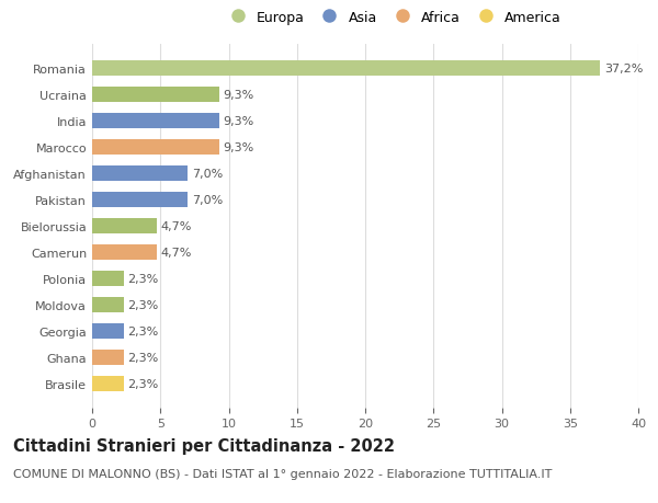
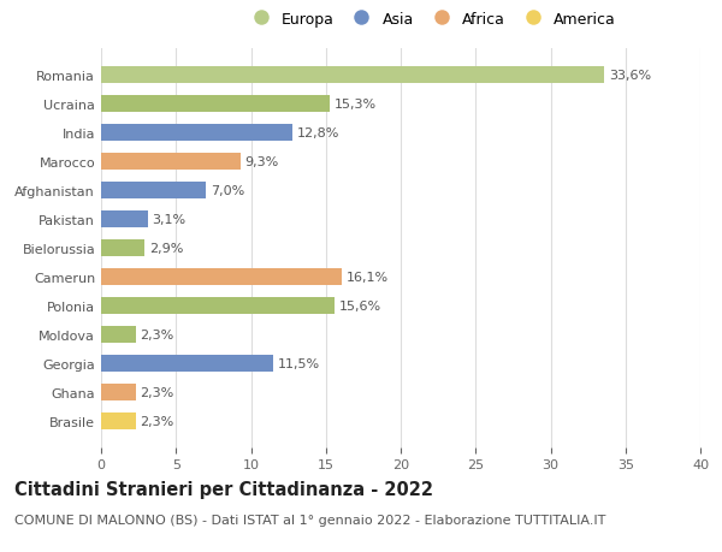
Romania: 37,2% -> 33,6%
Ucraina: 9,3% -> 15,3%
India: 9,3% -> 12,8%
Pakistan: 7,0% -> 3,1%
Bielorussia: 4,7% -> 2,9%
Camerun: 4,7% -> 16,1%
Polonia: 2,3% -> 15,6%
Georgia: 2,3% -> 11,5%
